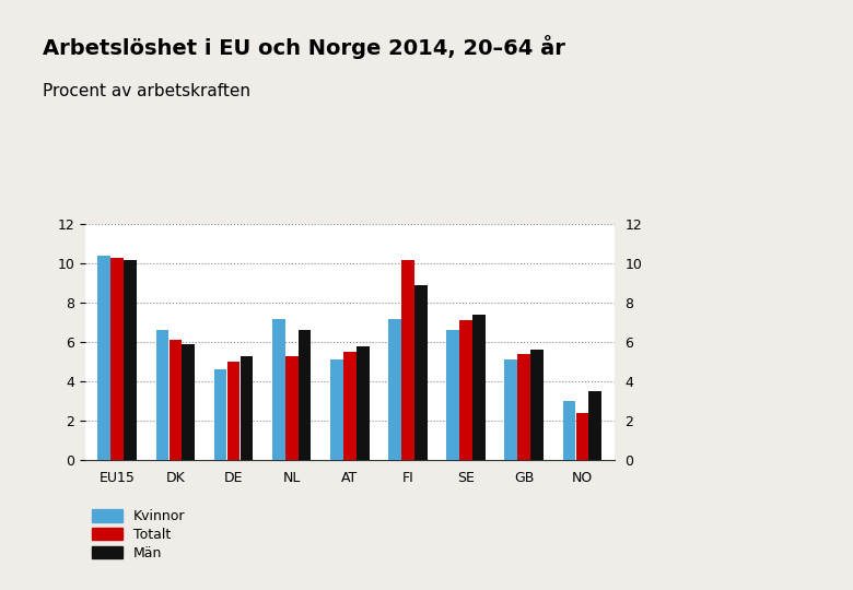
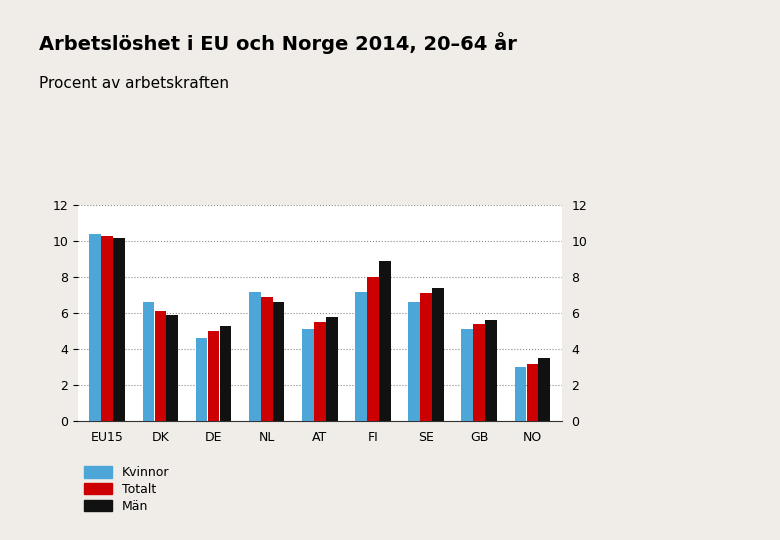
Totalt/NL: 5.3 -> 6.9
Totalt/FI: 10.2 -> 8.0
Totalt/NO: 2.4 -> 3.2
